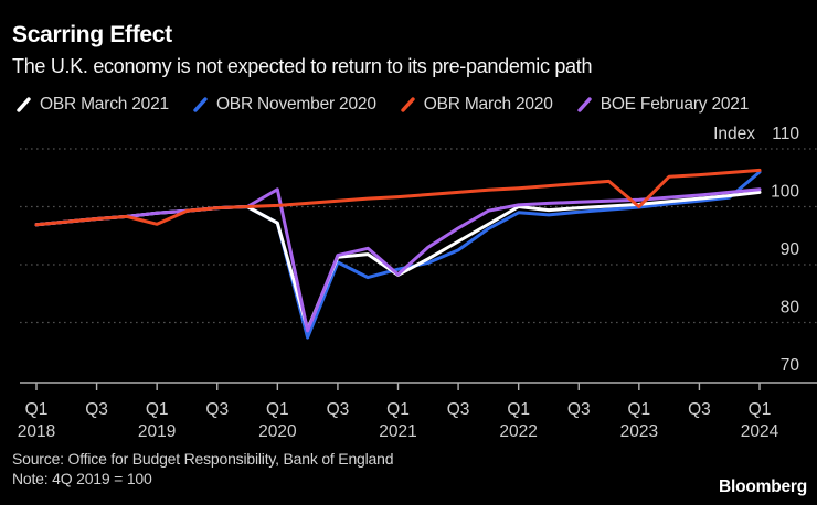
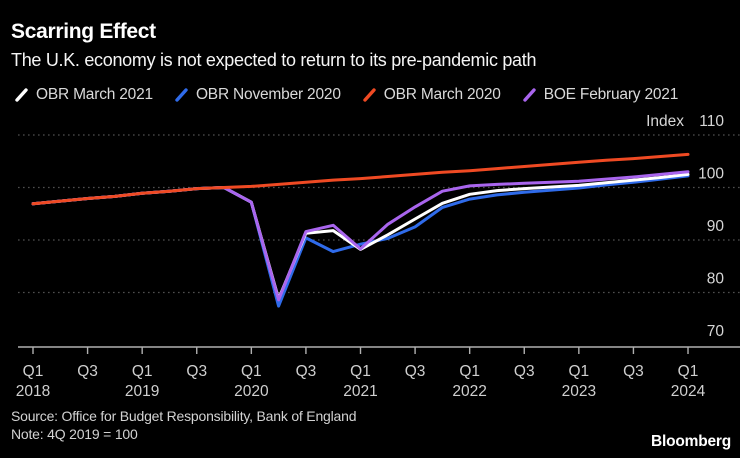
OBR March 2020/Q1 2019: 97 -> 99
BOE February 2021/Q1 2020: 103 -> 97
OBR March 2021/Q1 2022: 100 -> 99
OBR November 2020/Q1 2022: 99 -> 98
OBR March 2020/Q1 2023: 100 -> 105
OBR November 2020/Q1 2024: 106 -> 102
